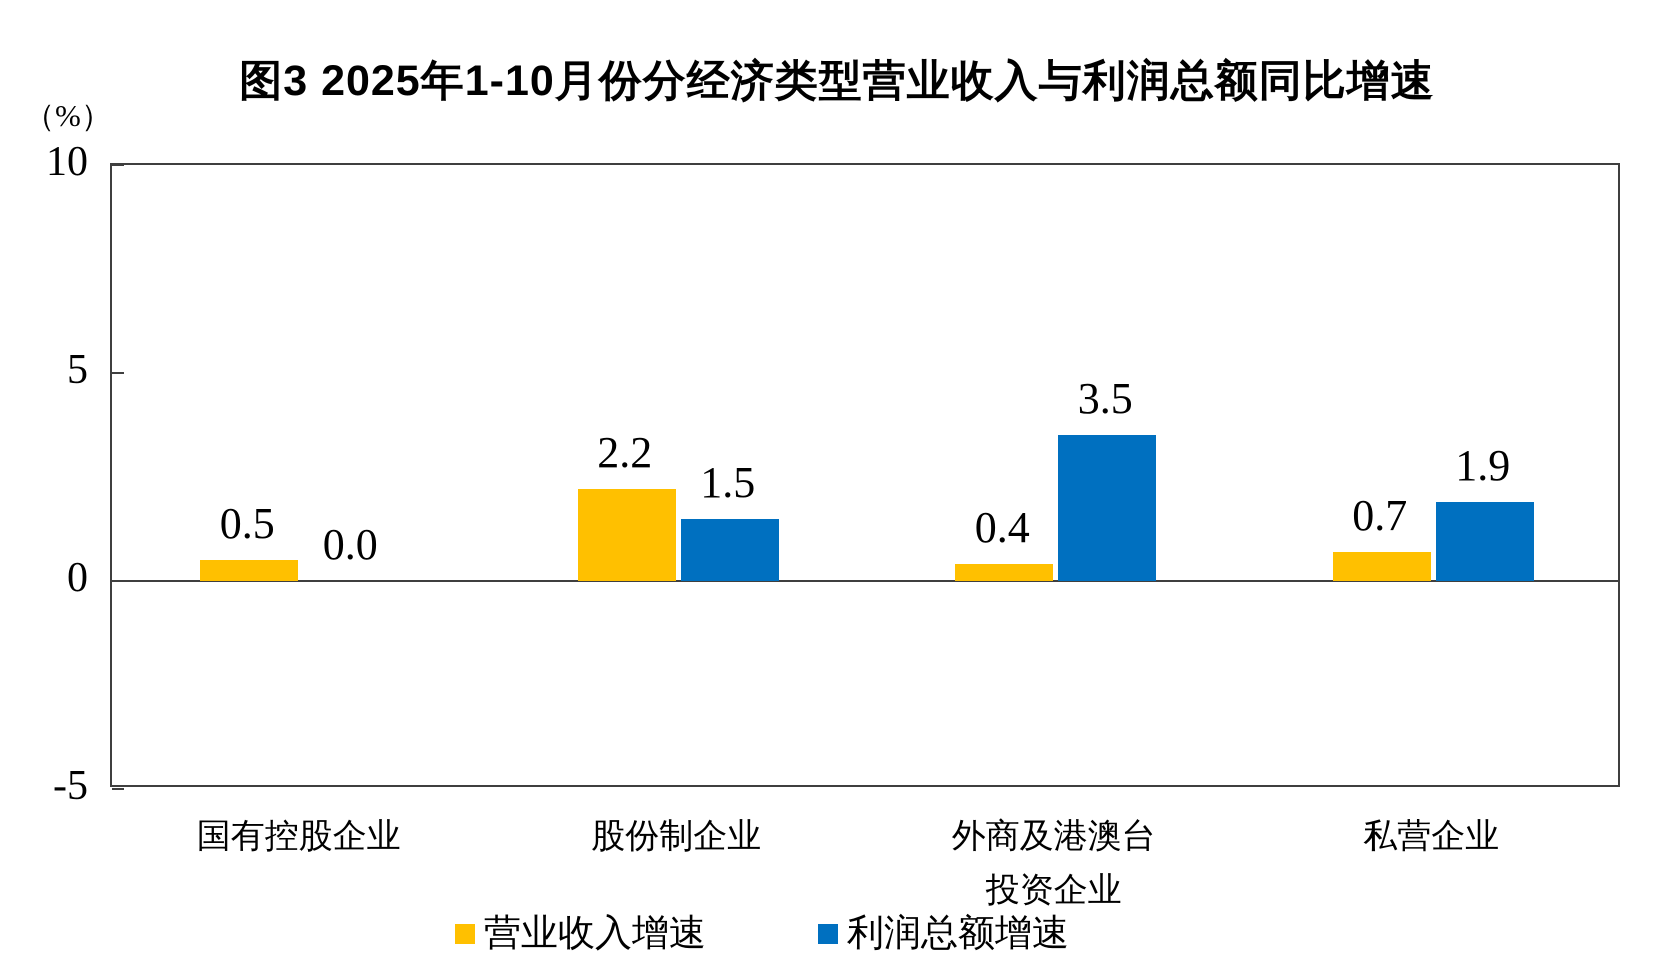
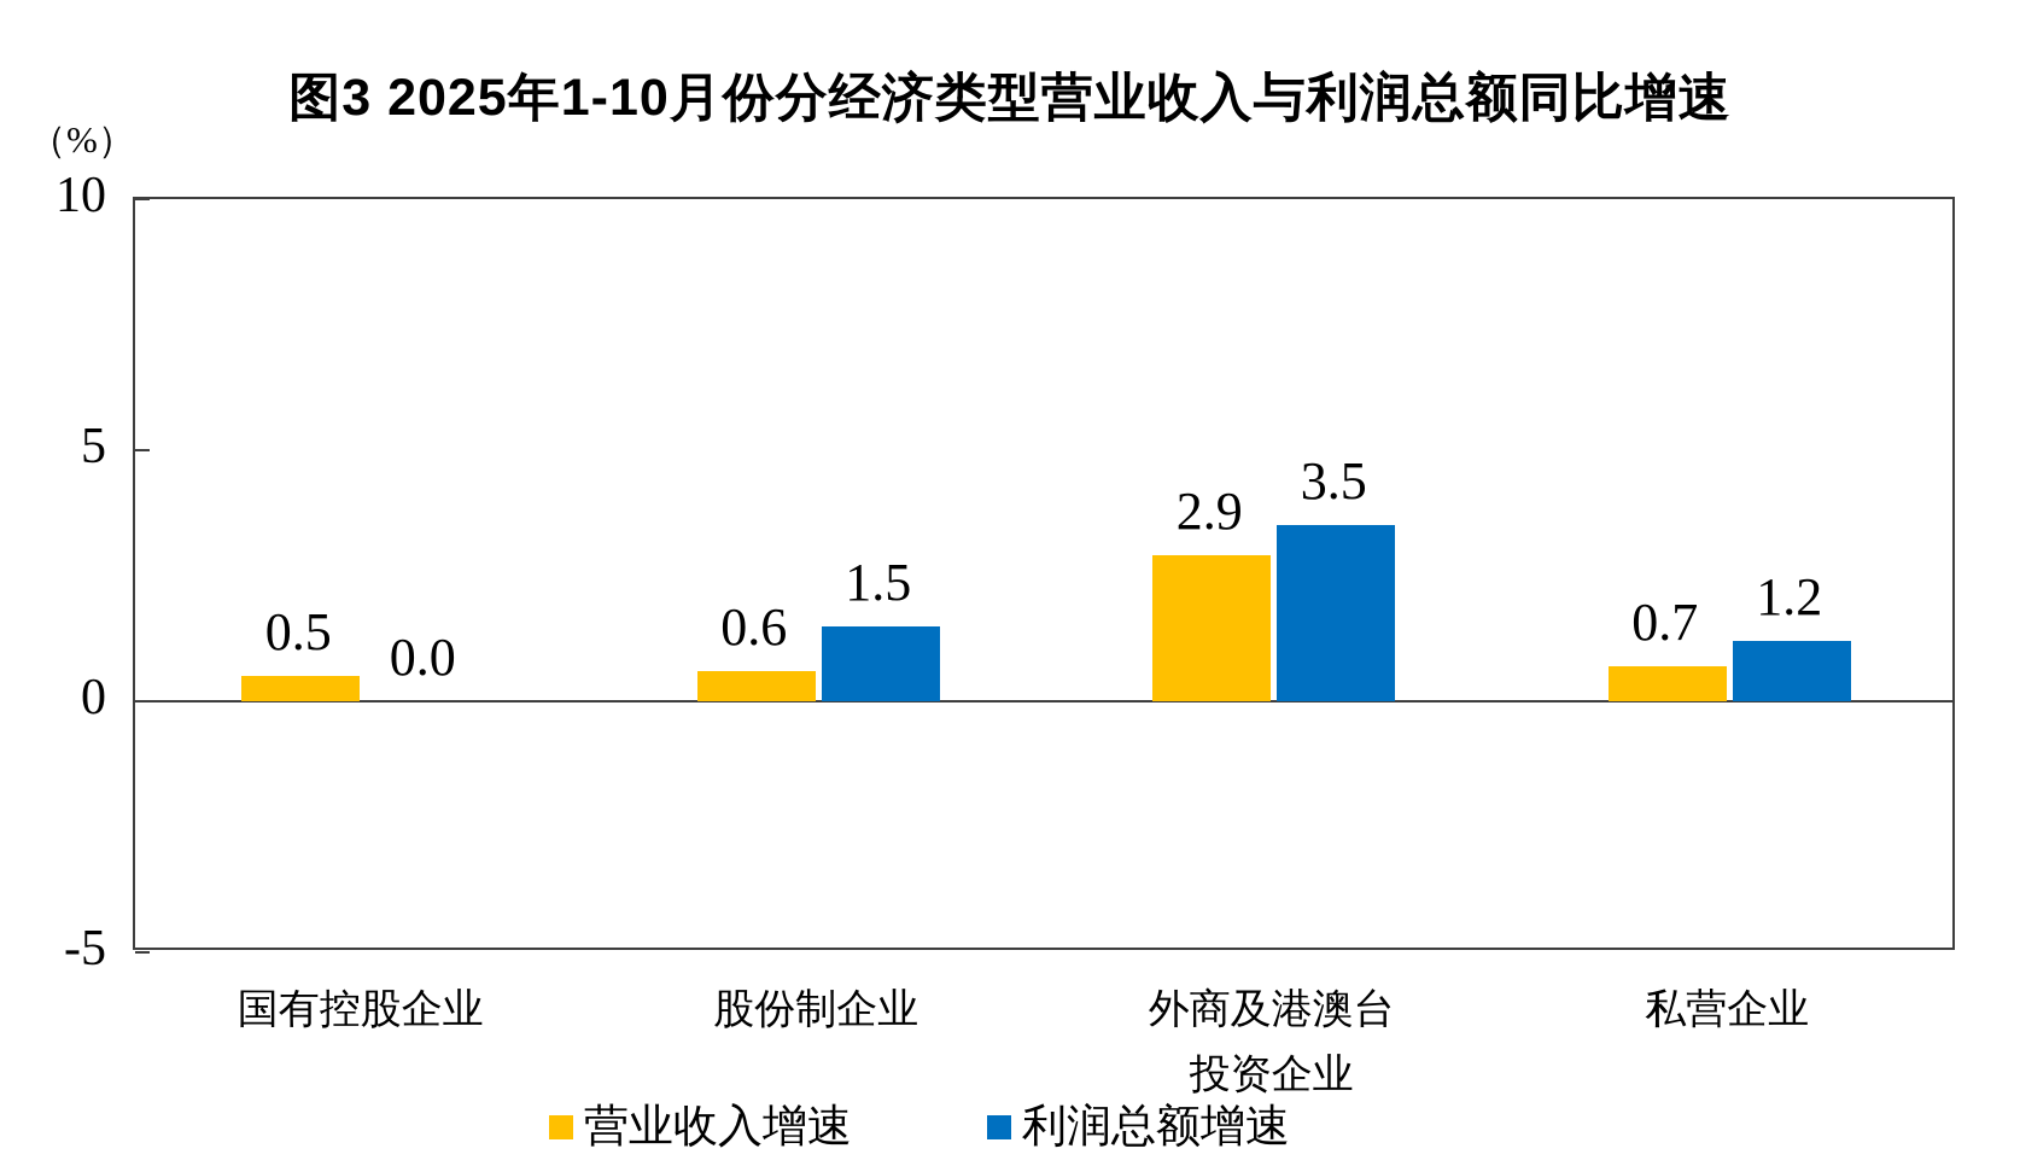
营业收入增速/股份制企业: 2.2 -> 0.6
营业收入增速/外商及港澳台 投资企业: 0.4 -> 2.9
利润总额增速/私营企业: 1.9 -> 1.2
